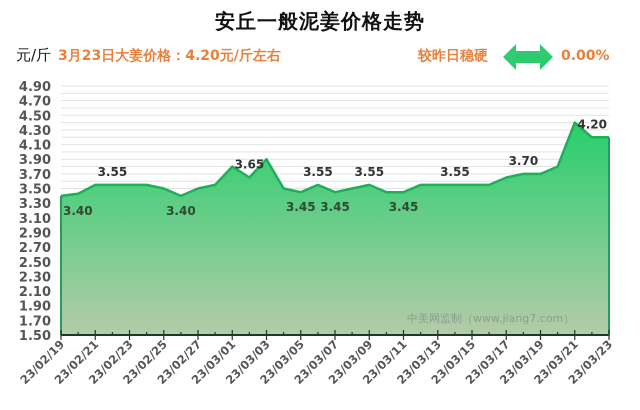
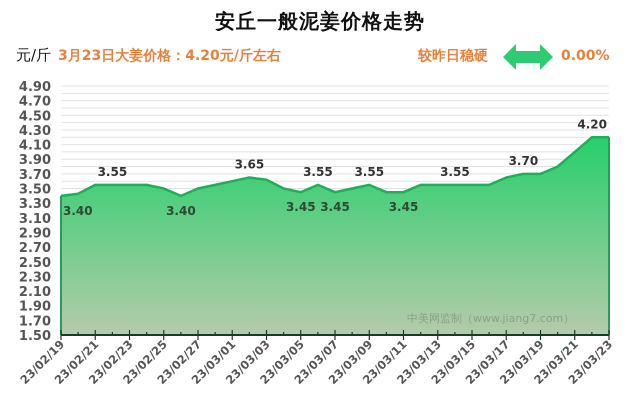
23/03/01: 3.8 -> 3.6
23/03/03: 3.9 -> 3.6
23/03/21: 4.4 -> 4.0
